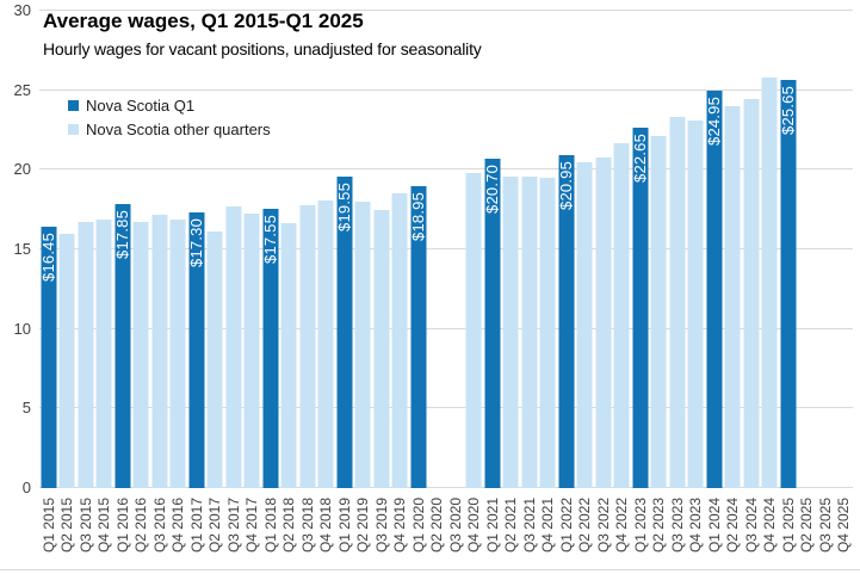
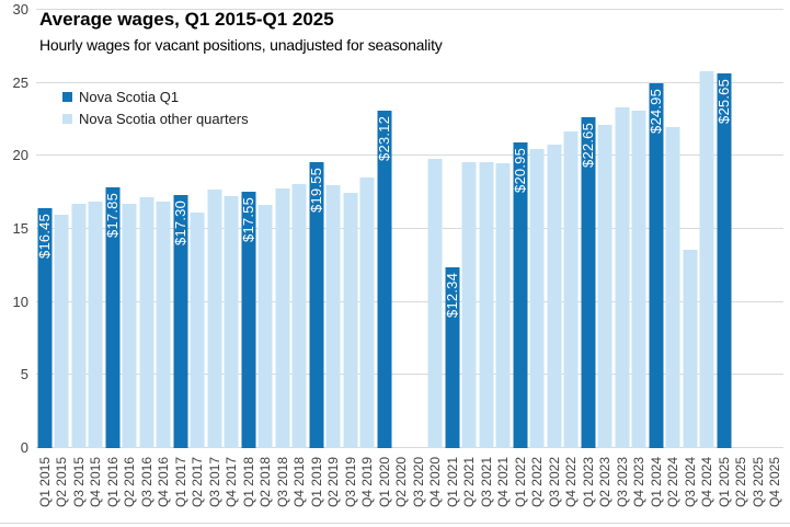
Q1 2020: $18.95 -> $23.12
Q1 2021: $20.70 -> $12.34
Q2 2024: 24.0 -> 22.0
Q3 2024: 24.4 -> 13.6
